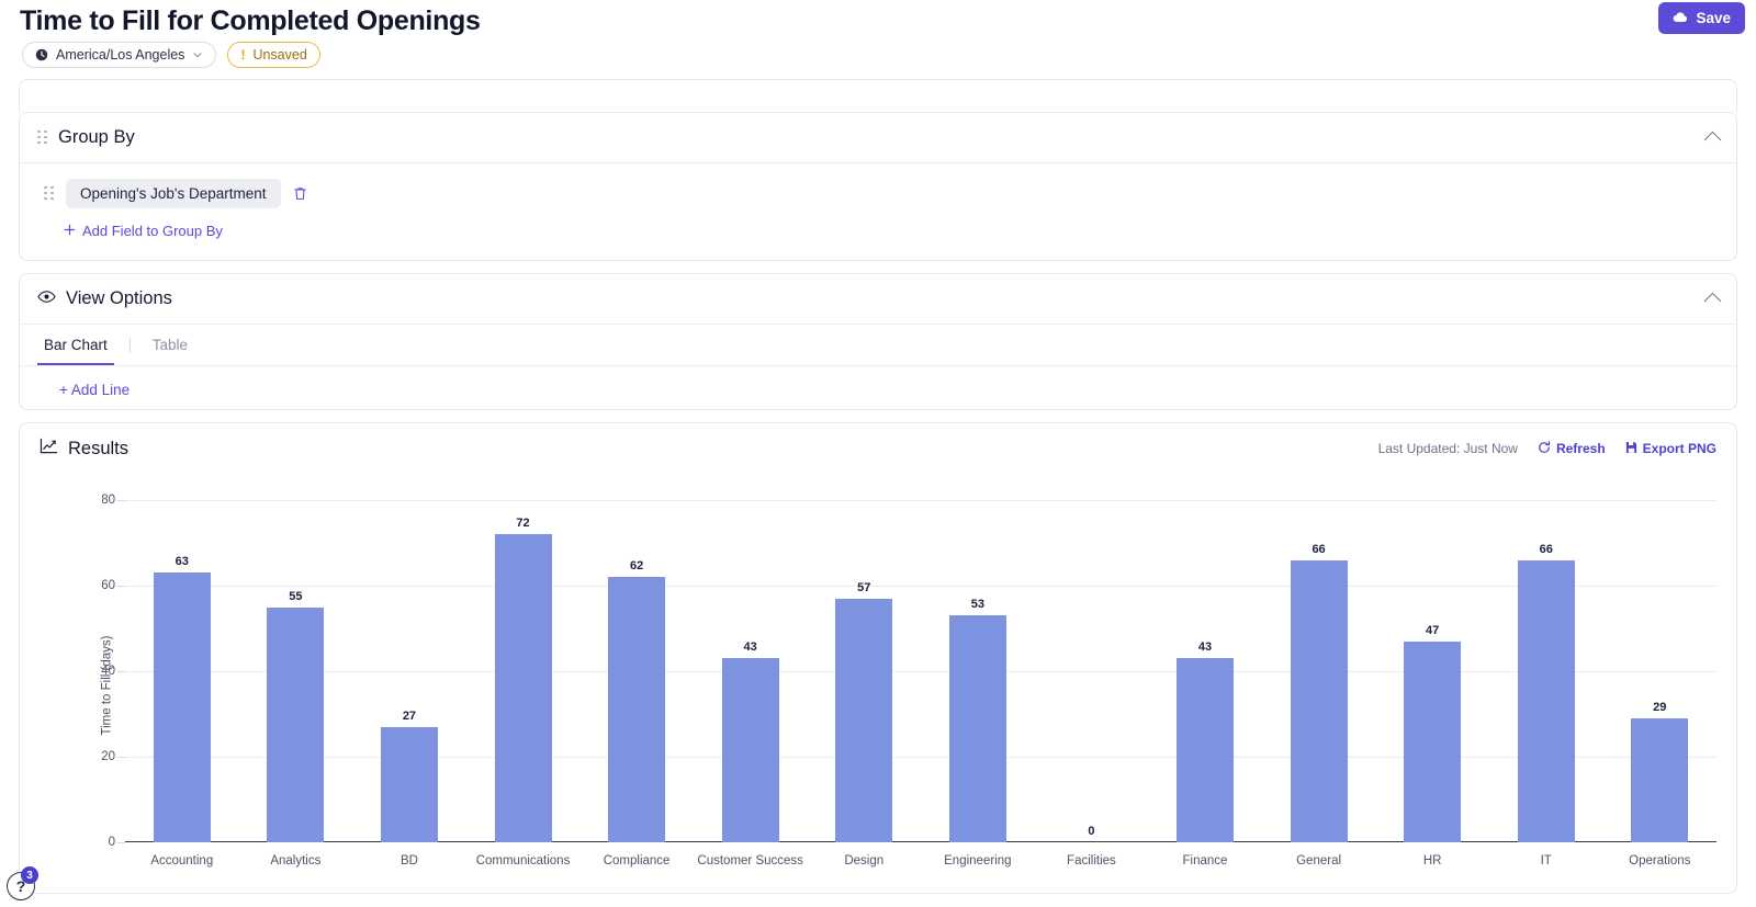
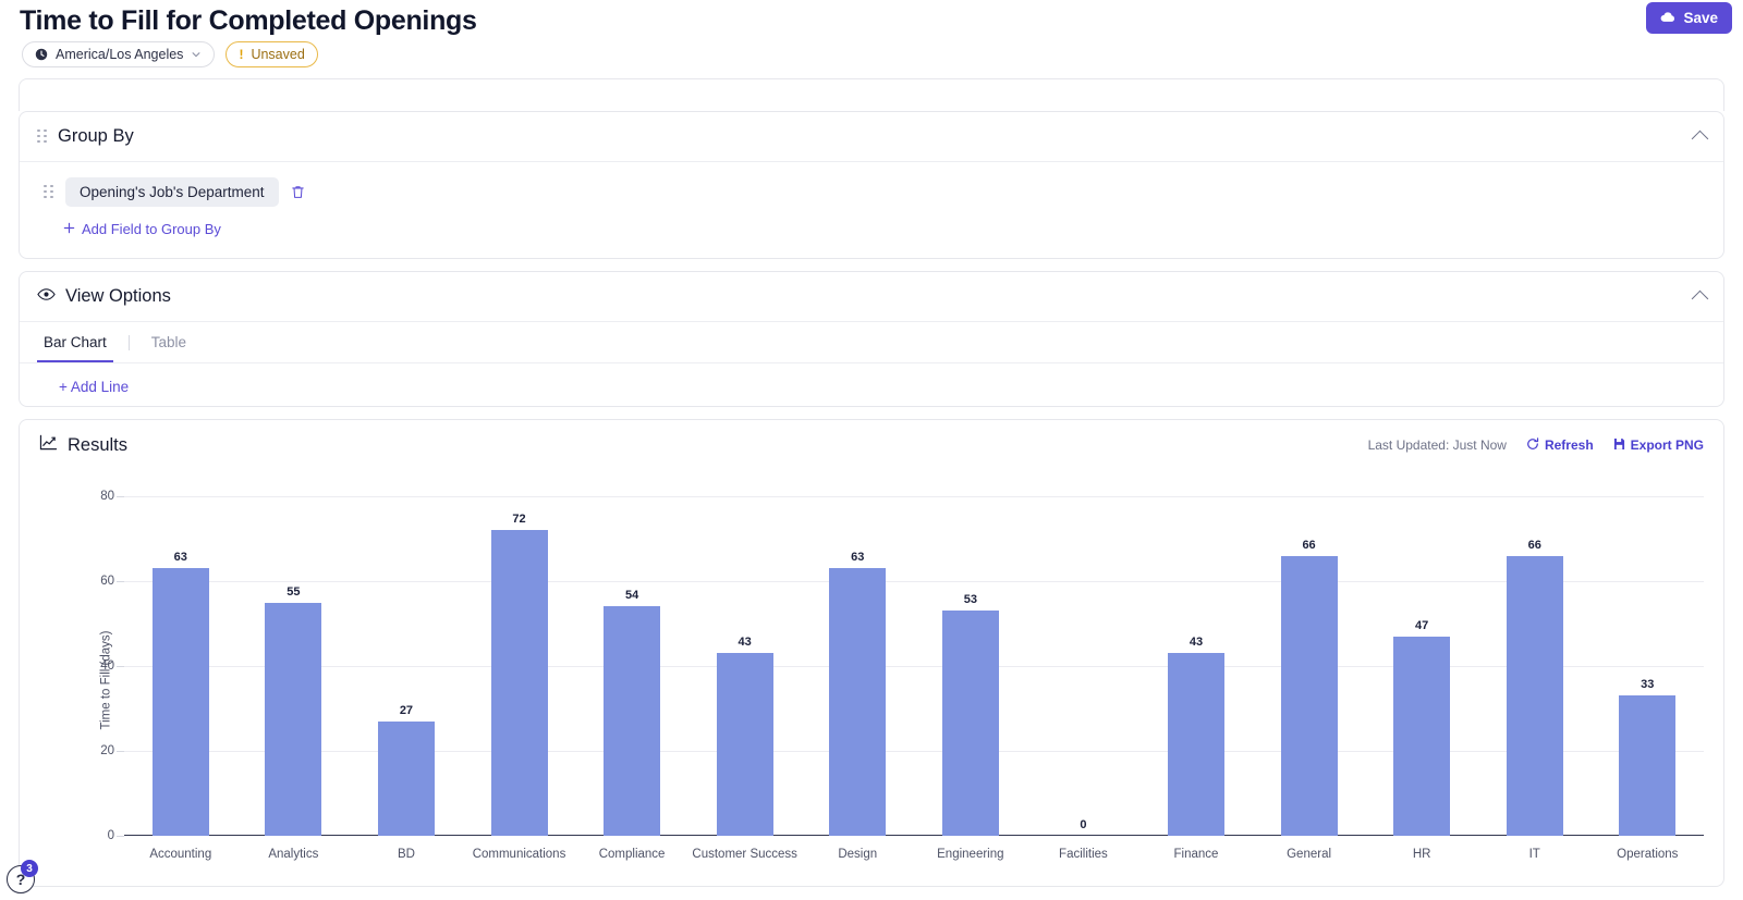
Compliance: 62 -> 54
Design: 57 -> 63
Operations: 29 -> 33
